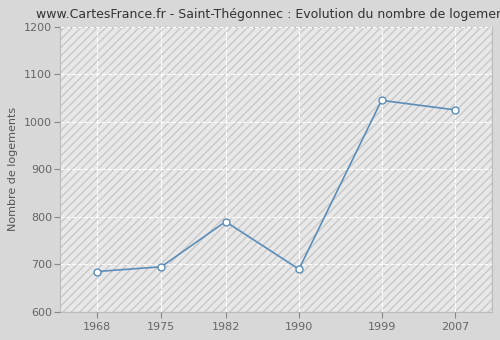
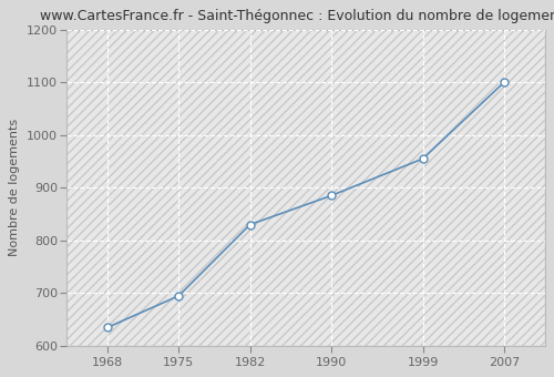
1968: 685 -> 635
1982: 790 -> 830
1990: 690 -> 885
1999: 1045 -> 955
2007: 1025 -> 1100
